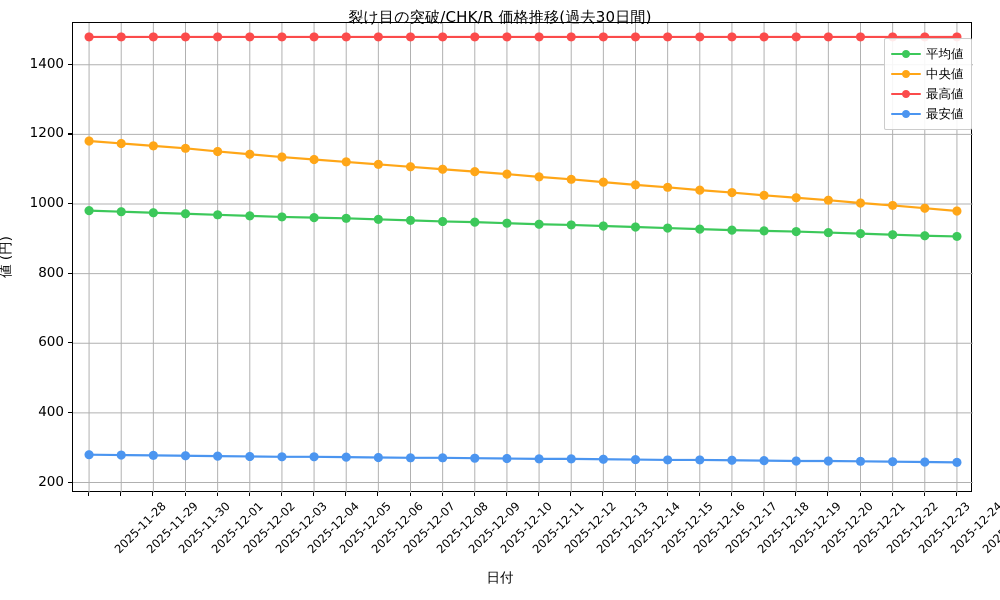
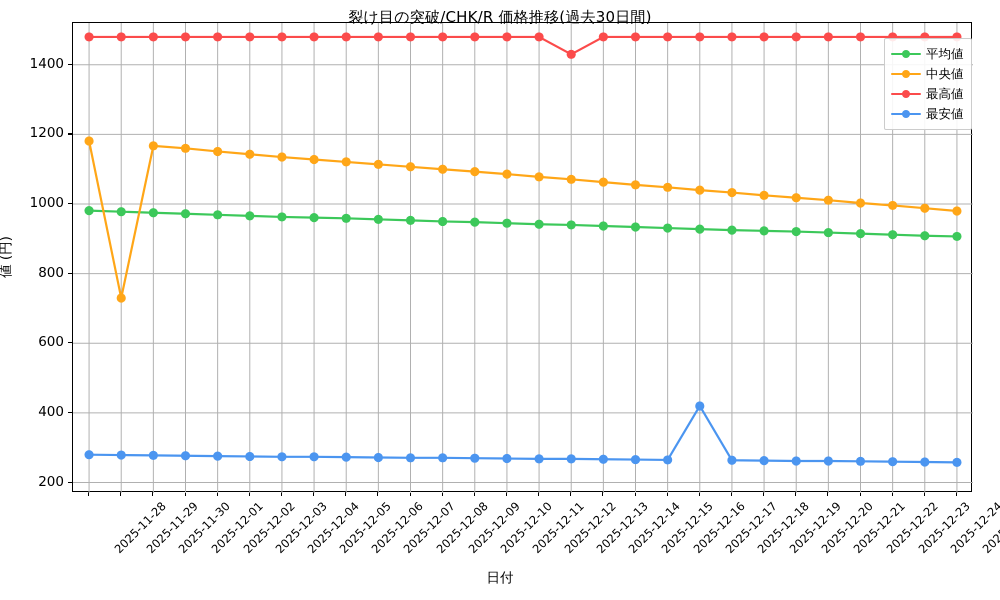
中央値/2025-11-29: 1170 -> 730
最高値/2025-12-13: 1480 -> 1430
最安値/2025-12-17: 260 -> 420
